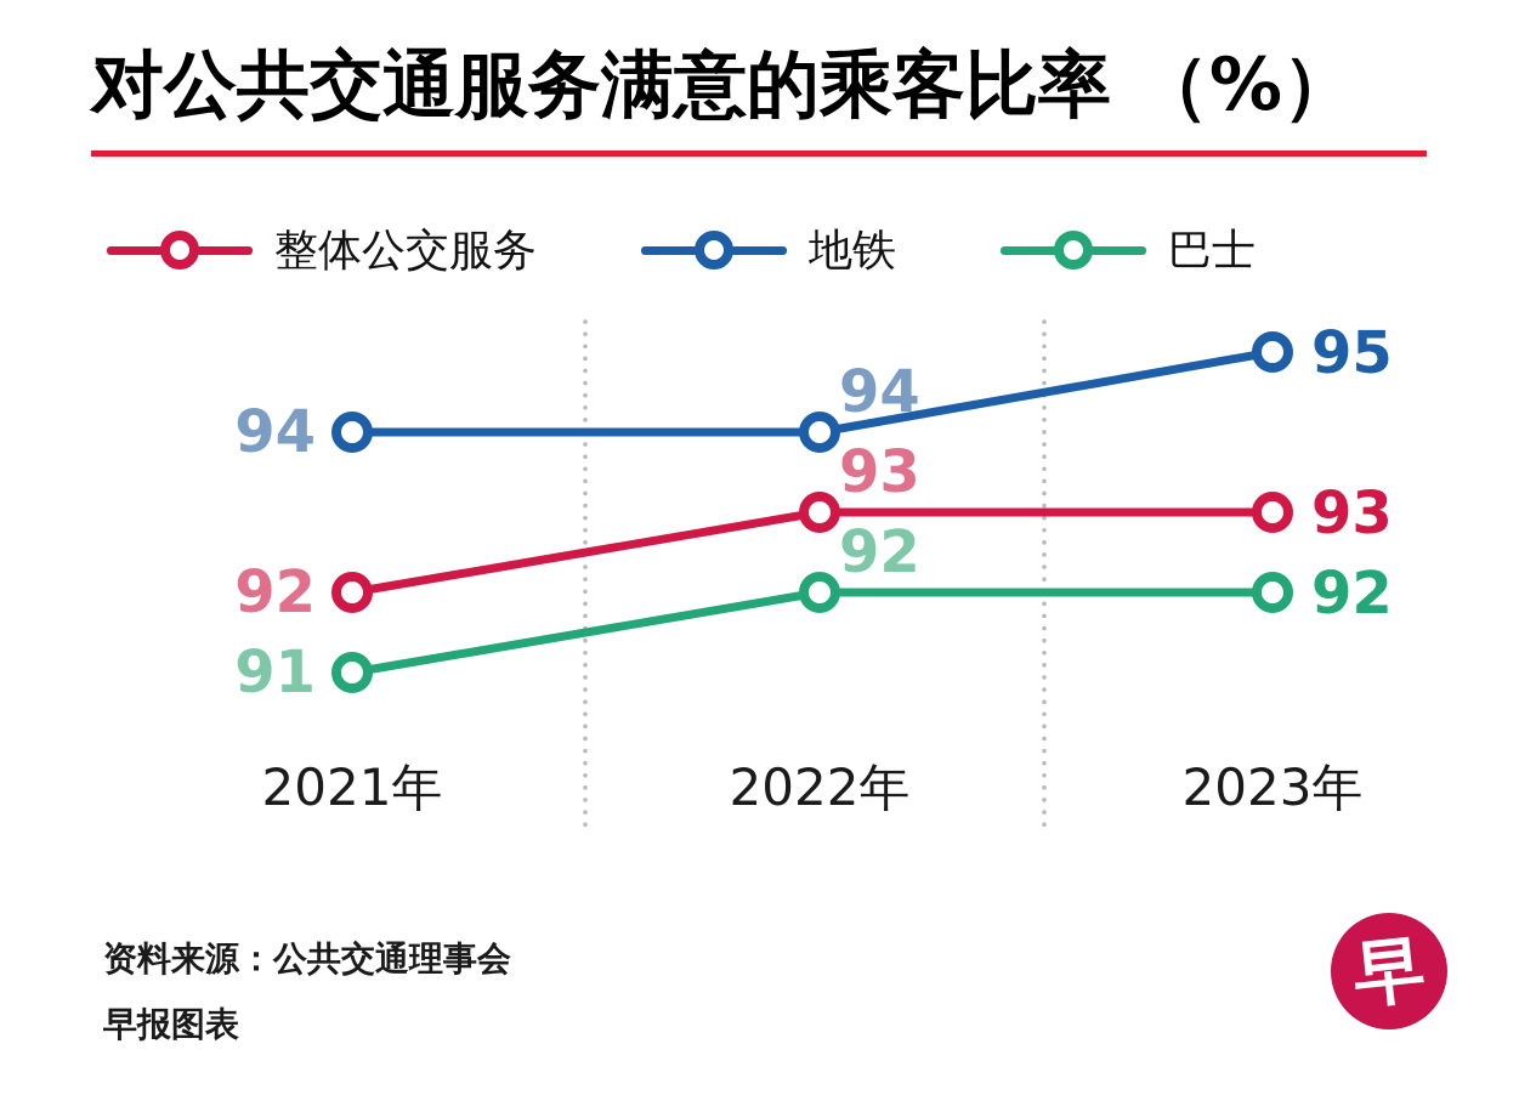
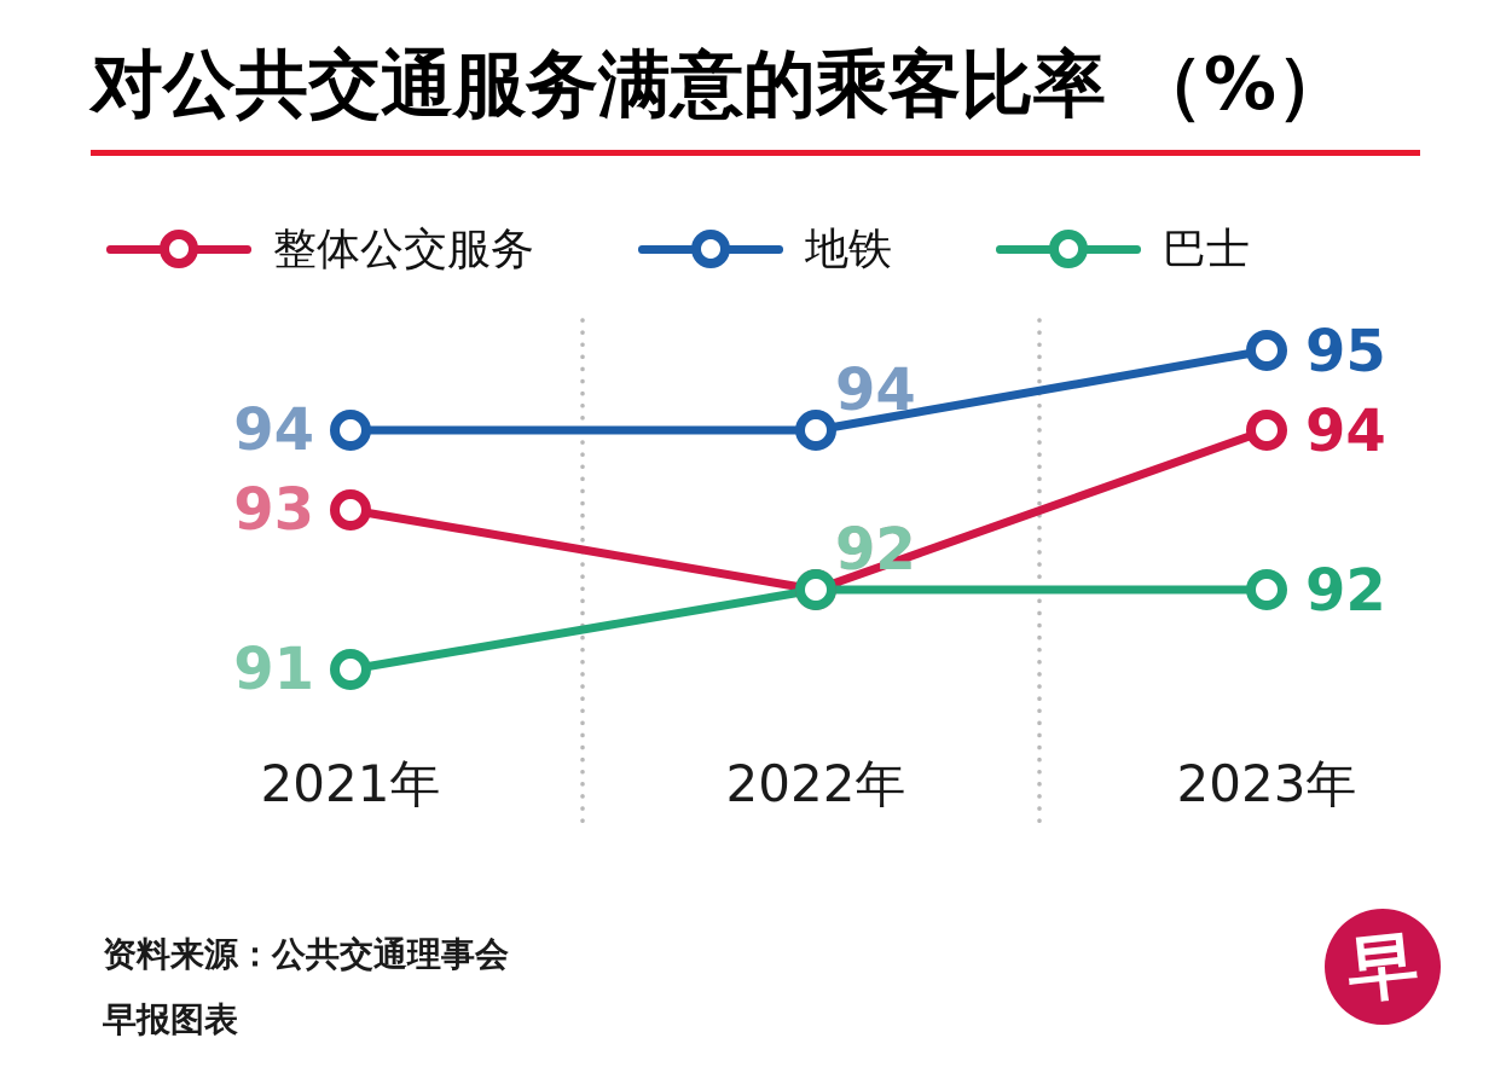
整体公交服务/2021年: 92 -> 93
整体公交服务/2022年: 93 -> 92
整体公交服务/2023年: 93 -> 94
